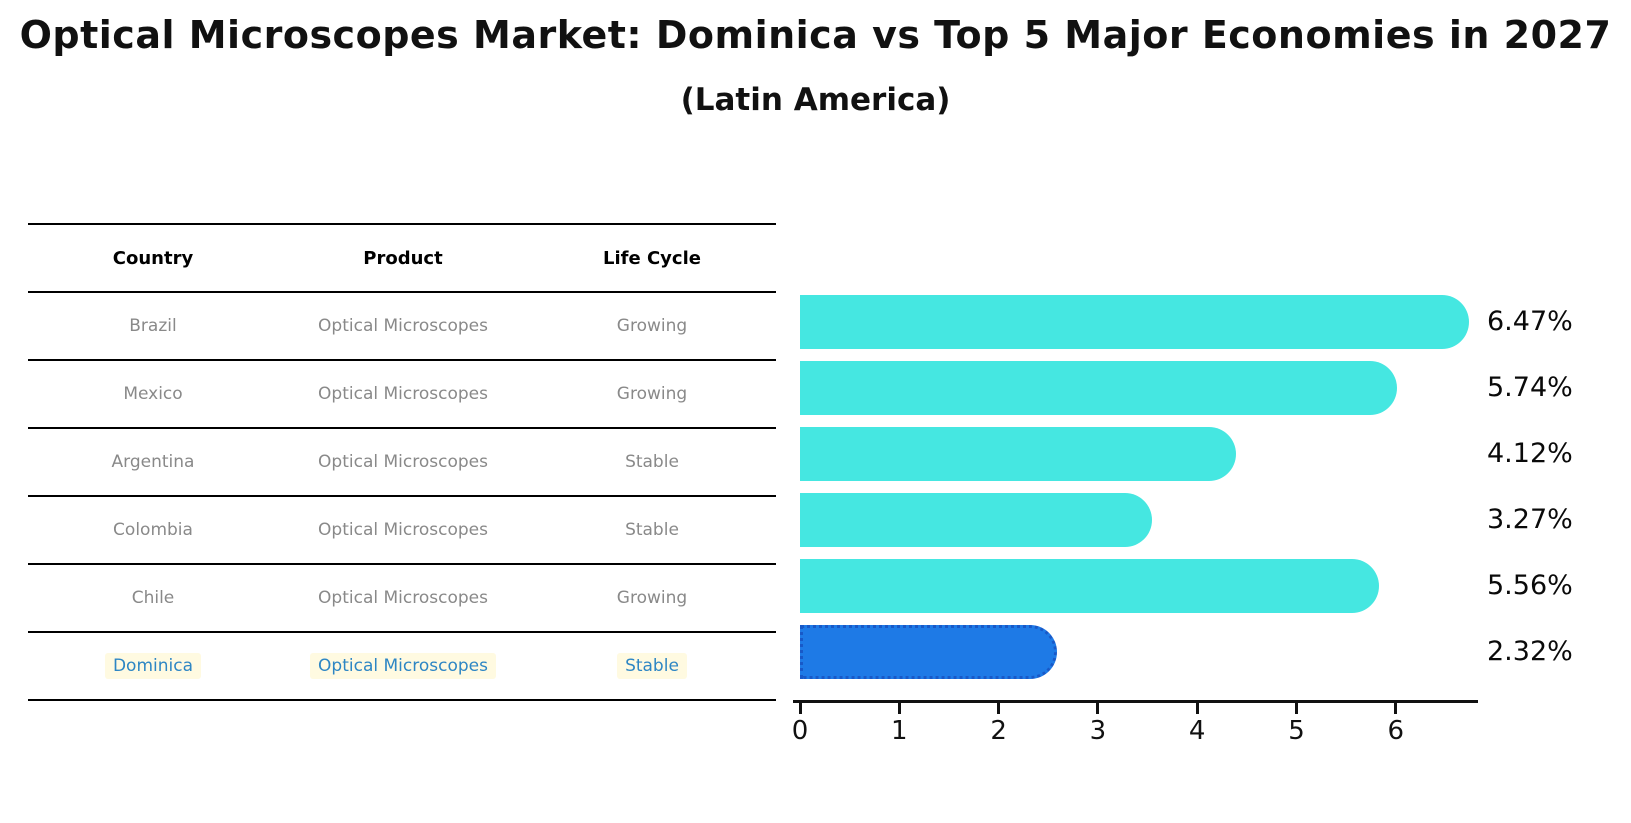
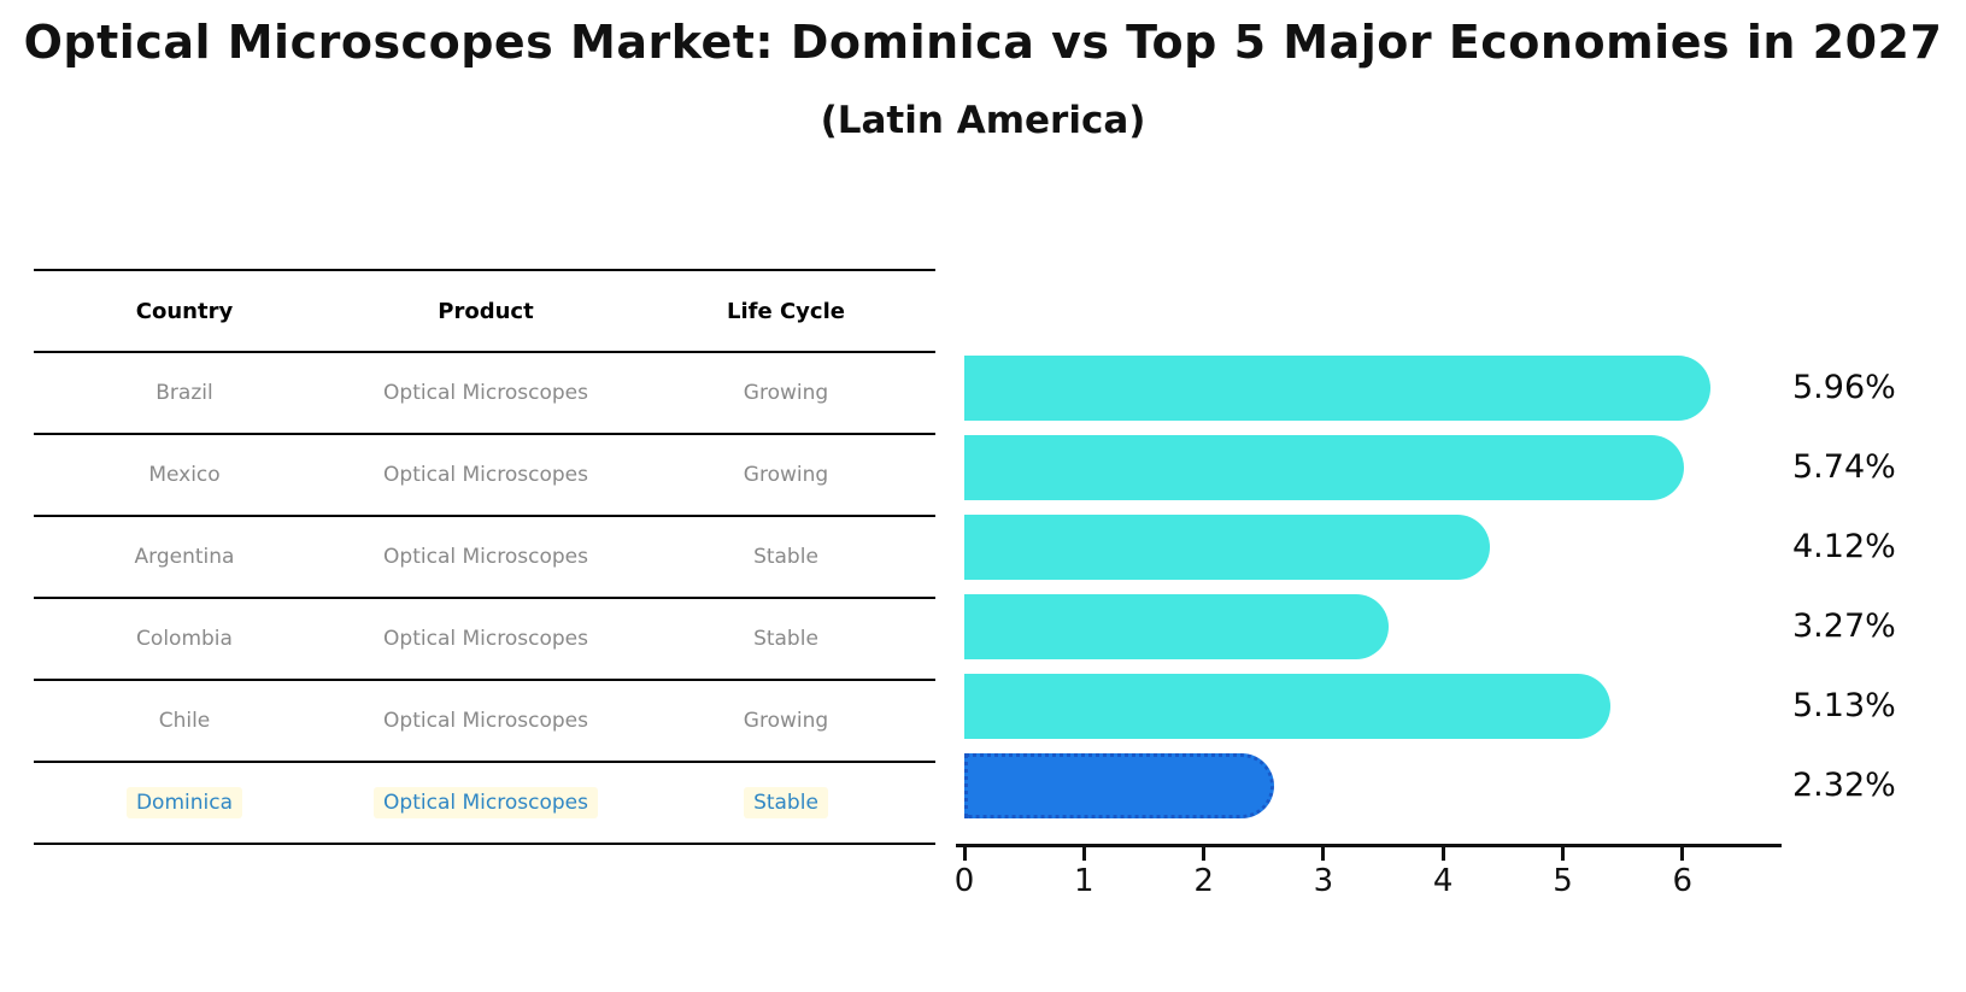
Brazil: 6.47% -> 5.96%
Chile: 5.56% -> 5.13%
